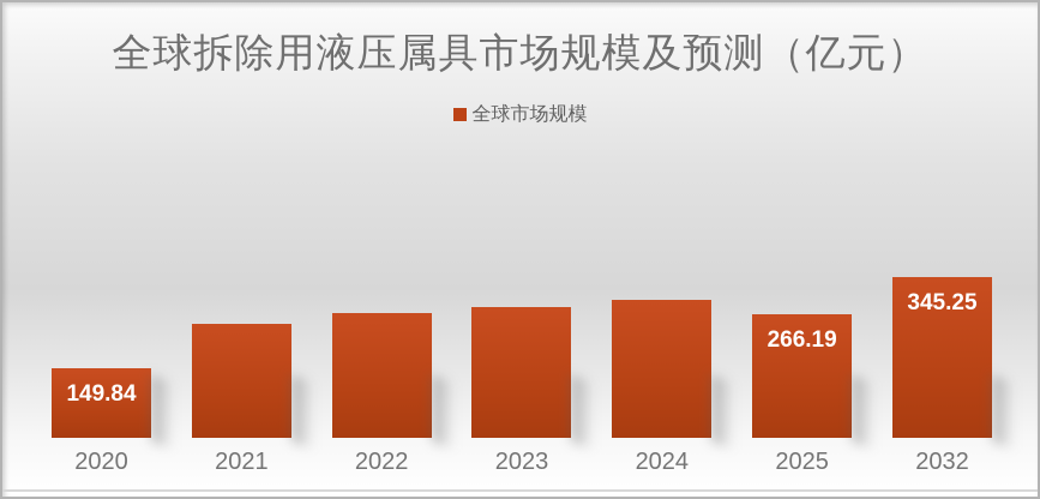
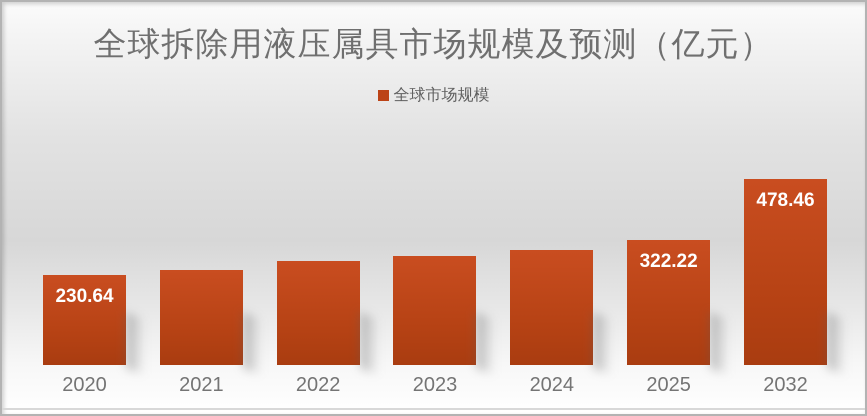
2020: 149.84 -> 230.64
2025: 266.19 -> 322.22
2032: 345.25 -> 478.46
